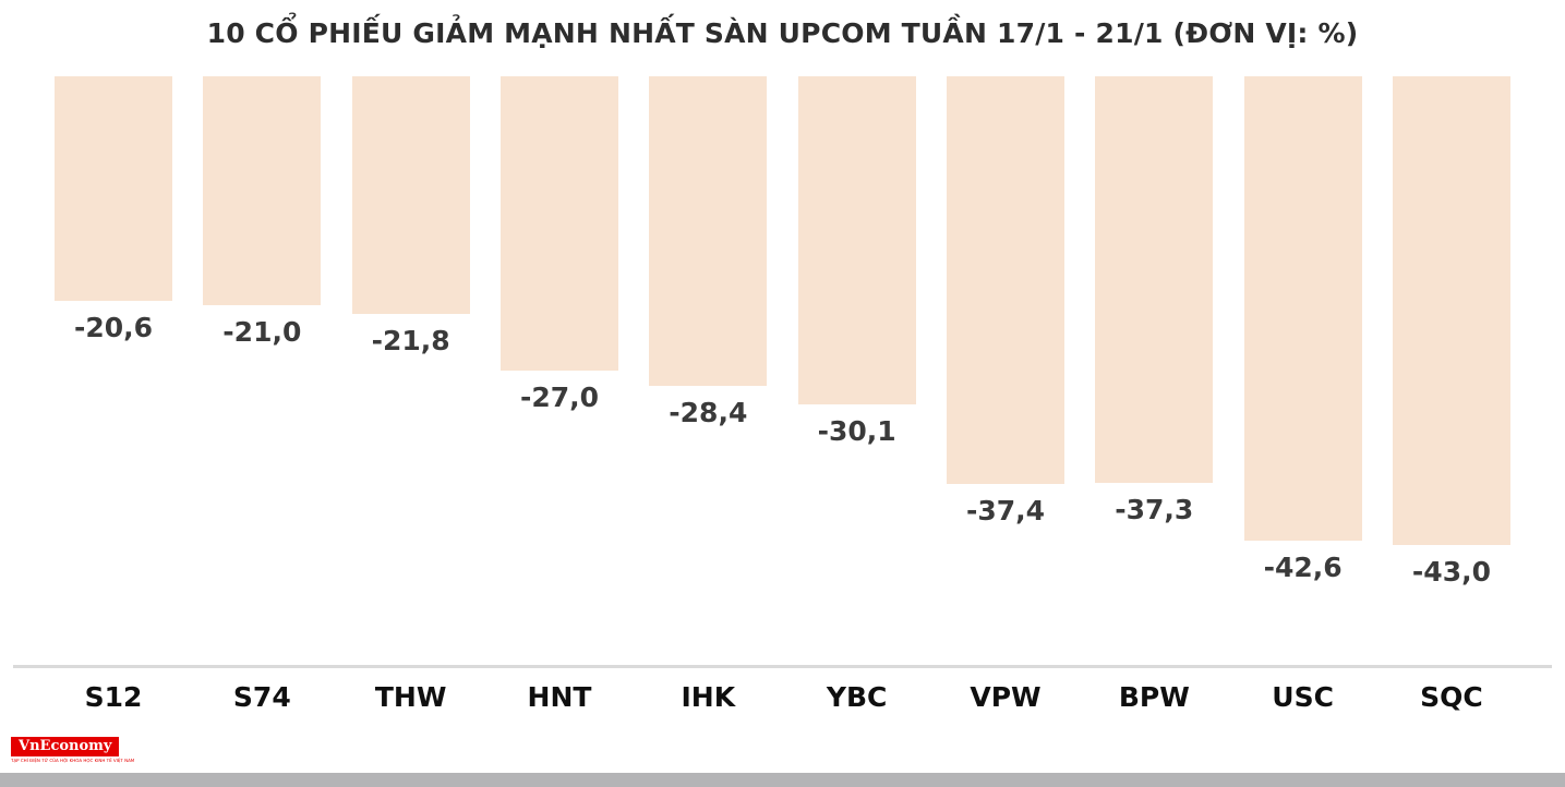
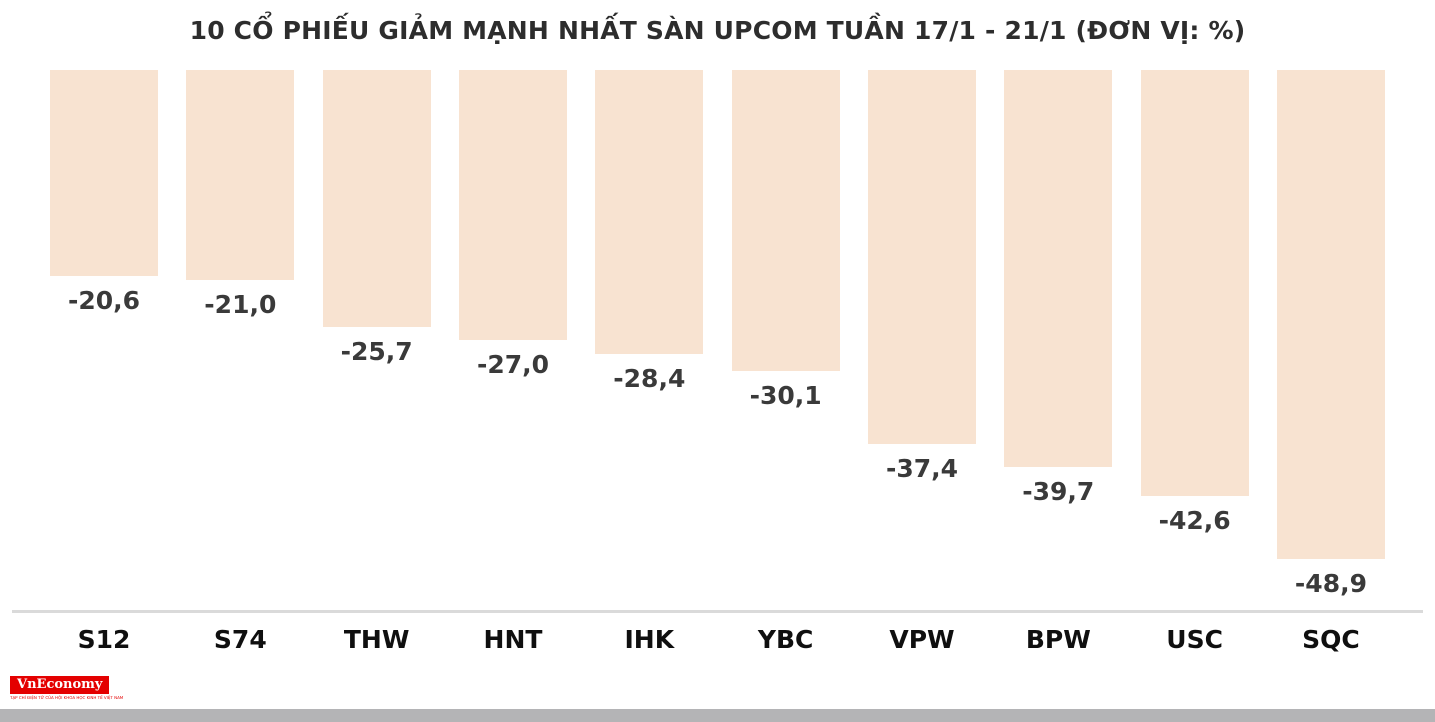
THW: -21,8 -> -25,7
BPW: -37,3 -> -39,7
SQC: -43,0 -> -48,9
